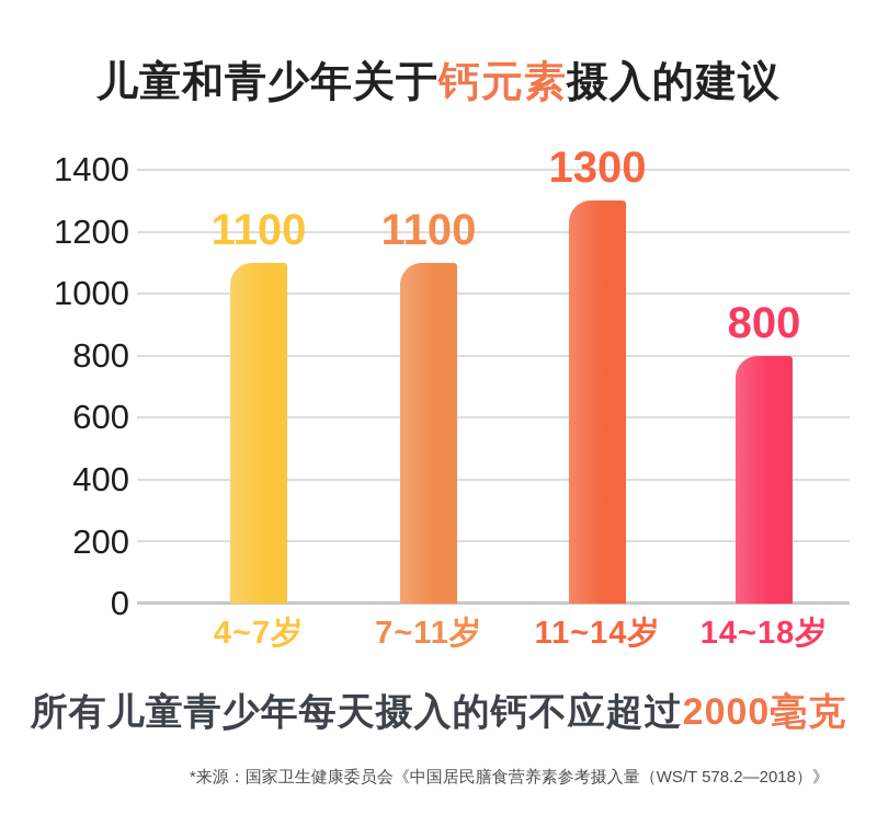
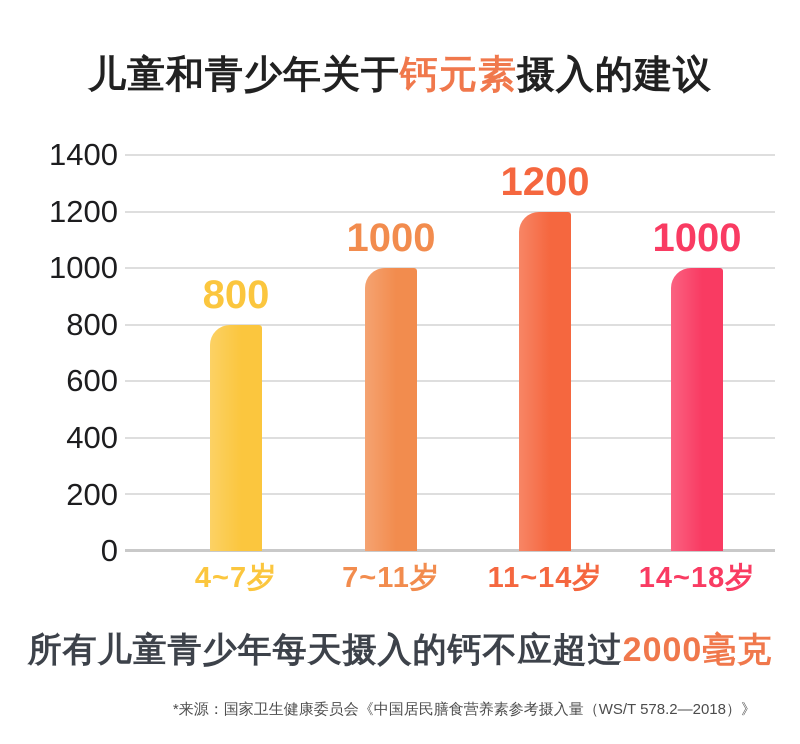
4~7岁: 1100 -> 800
7~11岁: 1100 -> 1000
11~14岁: 1300 -> 1200
14~18岁: 800 -> 1000
